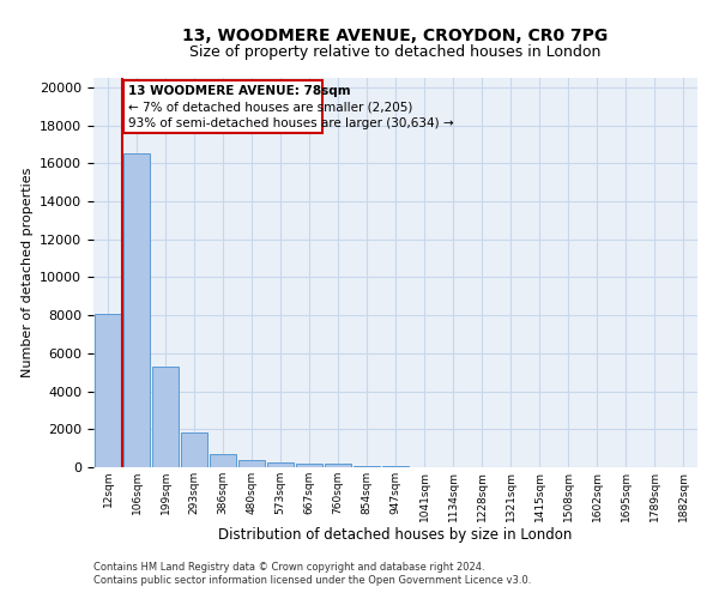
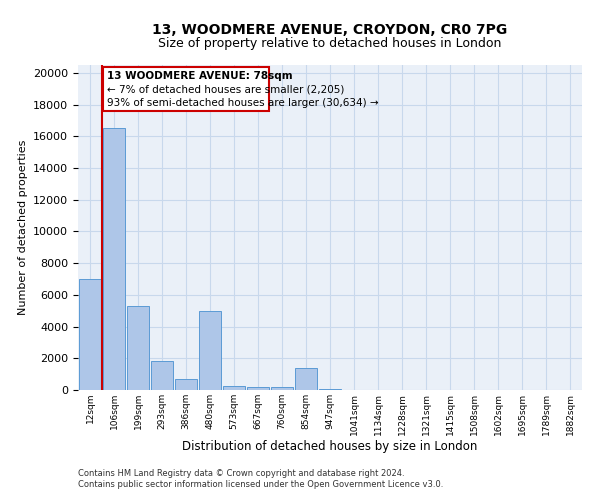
12sqm: 8100 -> 7000
480sqm: 400 -> 5000
854sqm: 100 -> 1400
